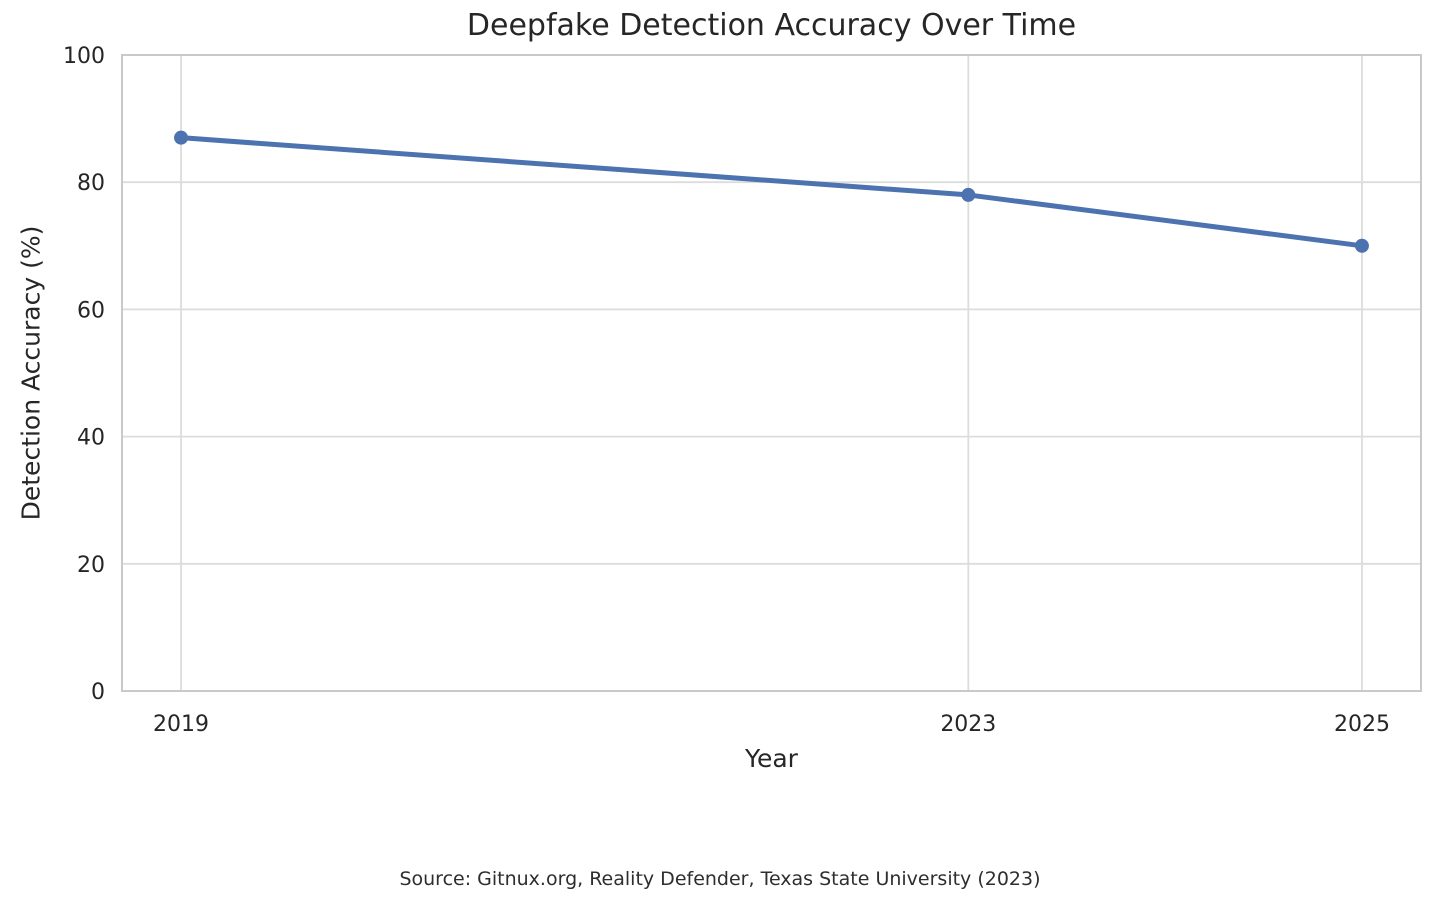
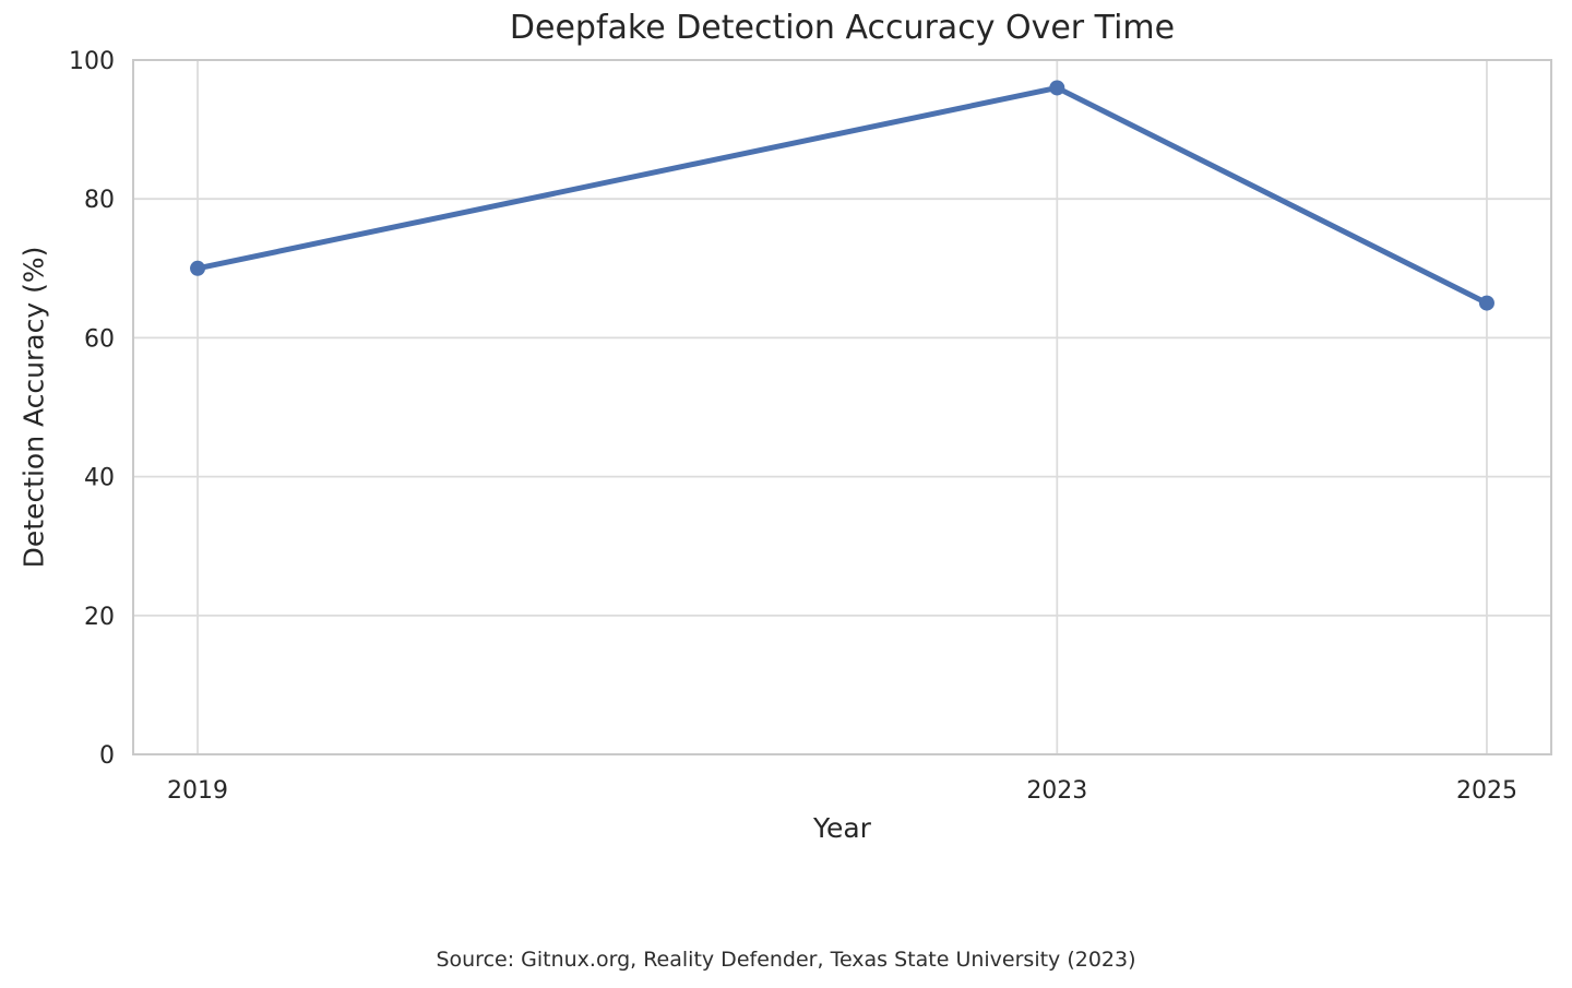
2019: 87 -> 70
2023: 78 -> 96
2025: 70 -> 65
